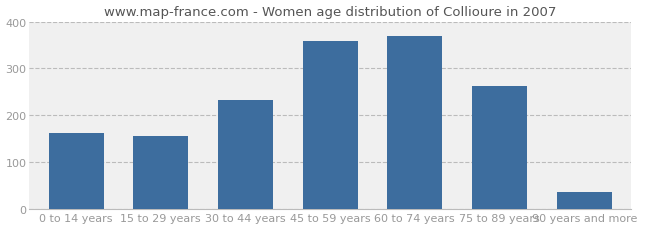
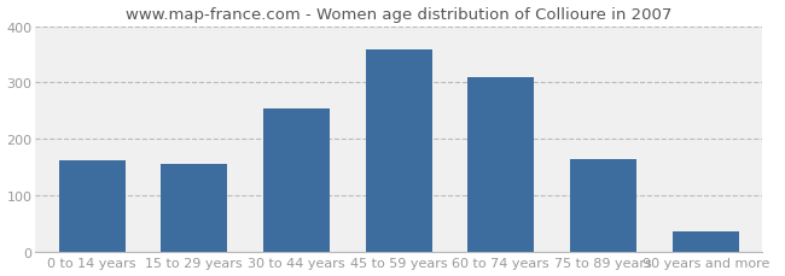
30 to 44 years: 233 -> 255
60 to 74 years: 369 -> 310
75 to 89 years: 263 -> 165
